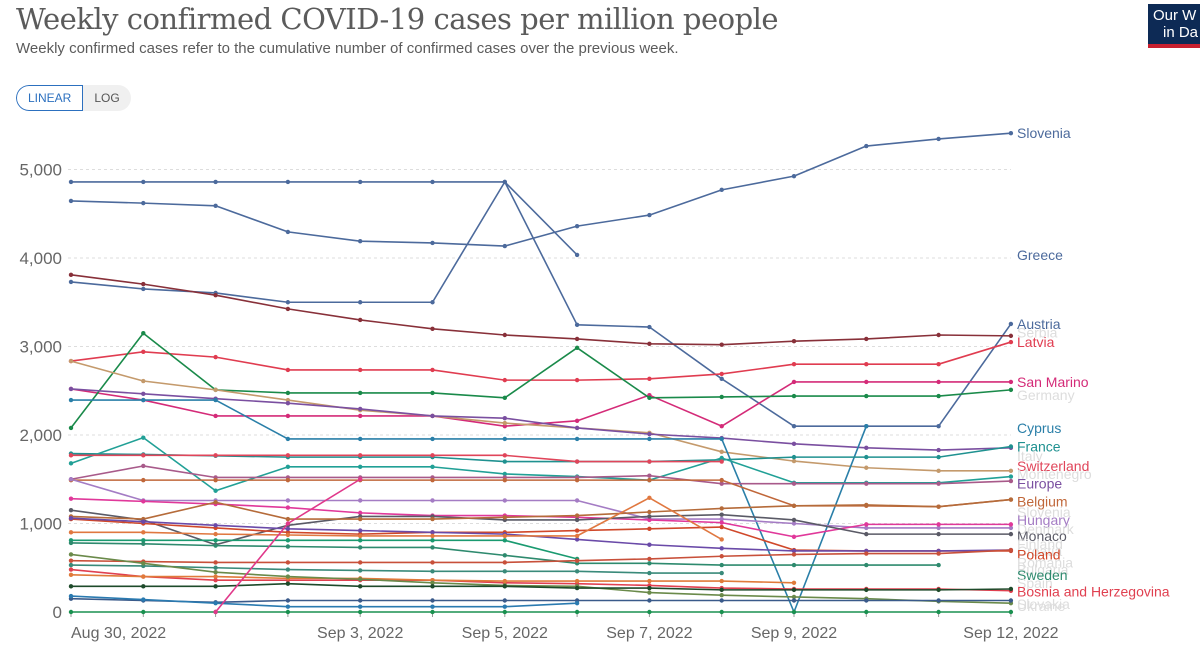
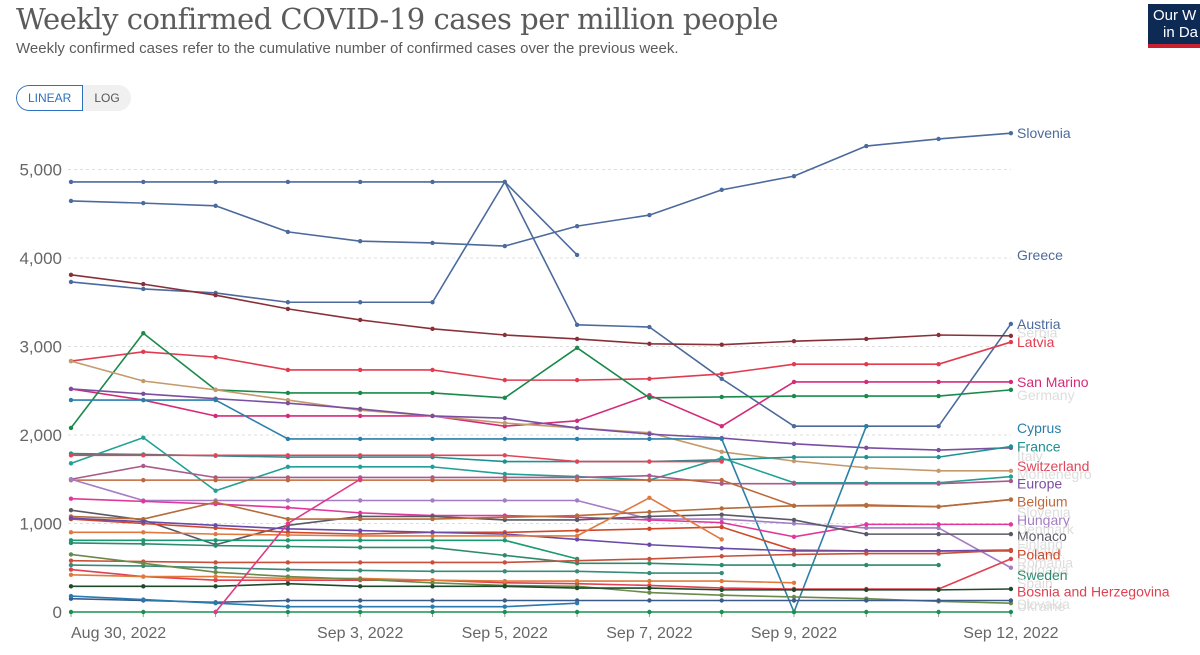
Hungary/Sep 12, 2022: 1000 -> 500
Bosnia and Herzegovina/Sep 12, 2022: 200 -> 600
